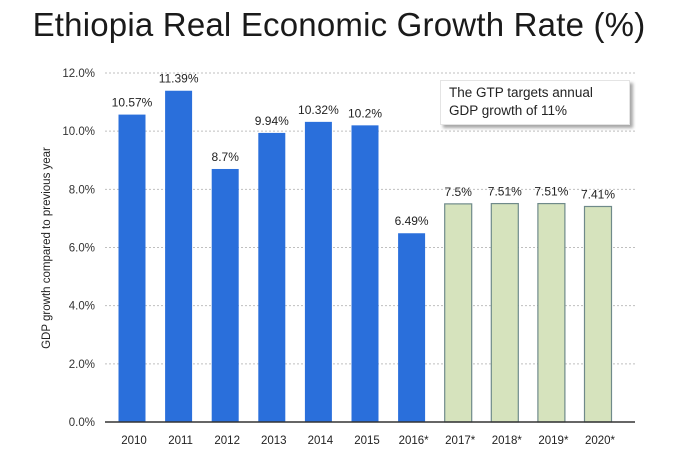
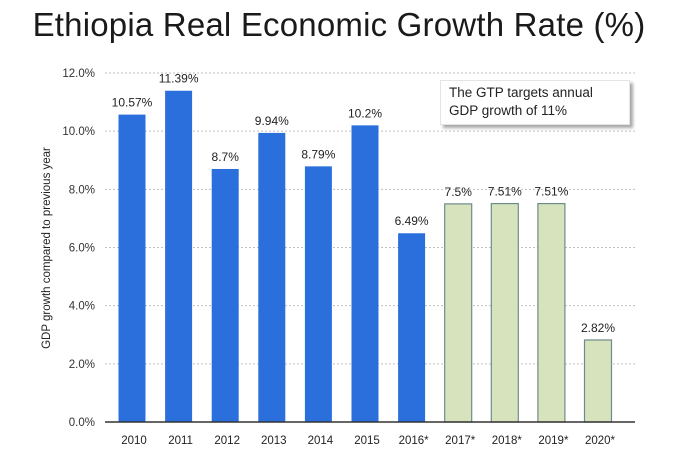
2014: 10.32% -> 8.79%
2020*: 7.41% -> 2.82%
